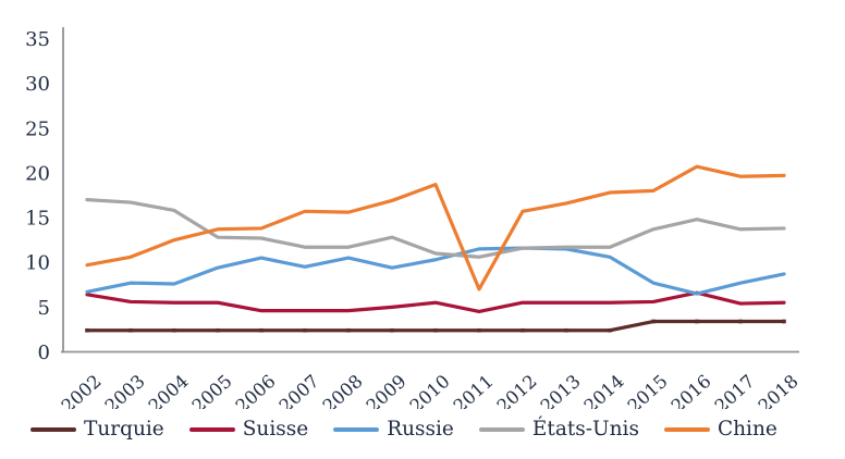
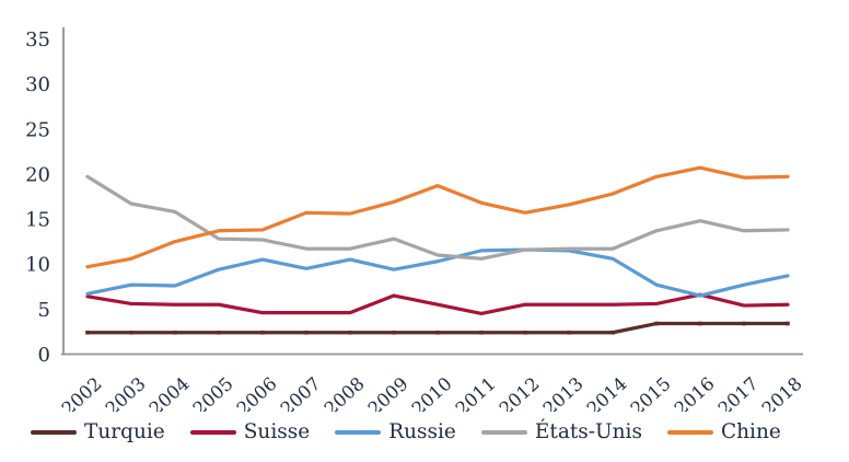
États-Unis/2002: 17 -> 20
Suisse/2009: 5 -> 6
Chine/2011: 7 -> 17
Chine/2015: 18 -> 20
